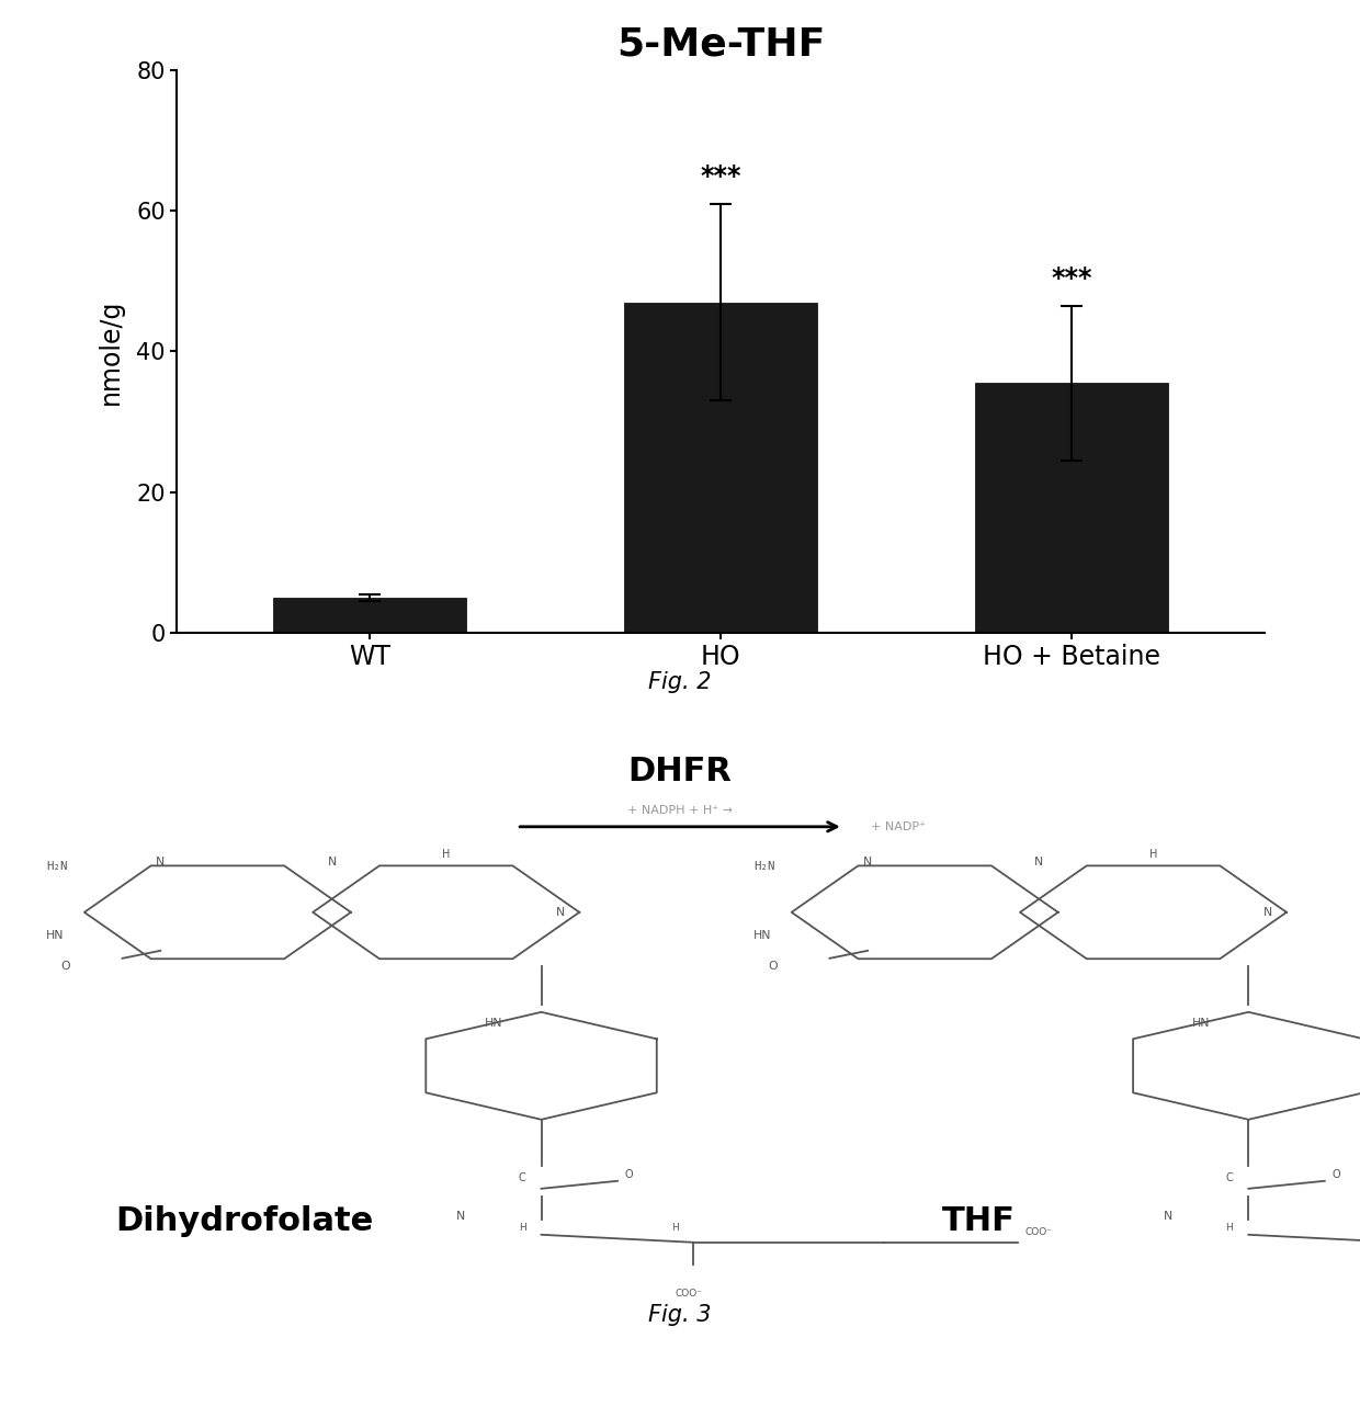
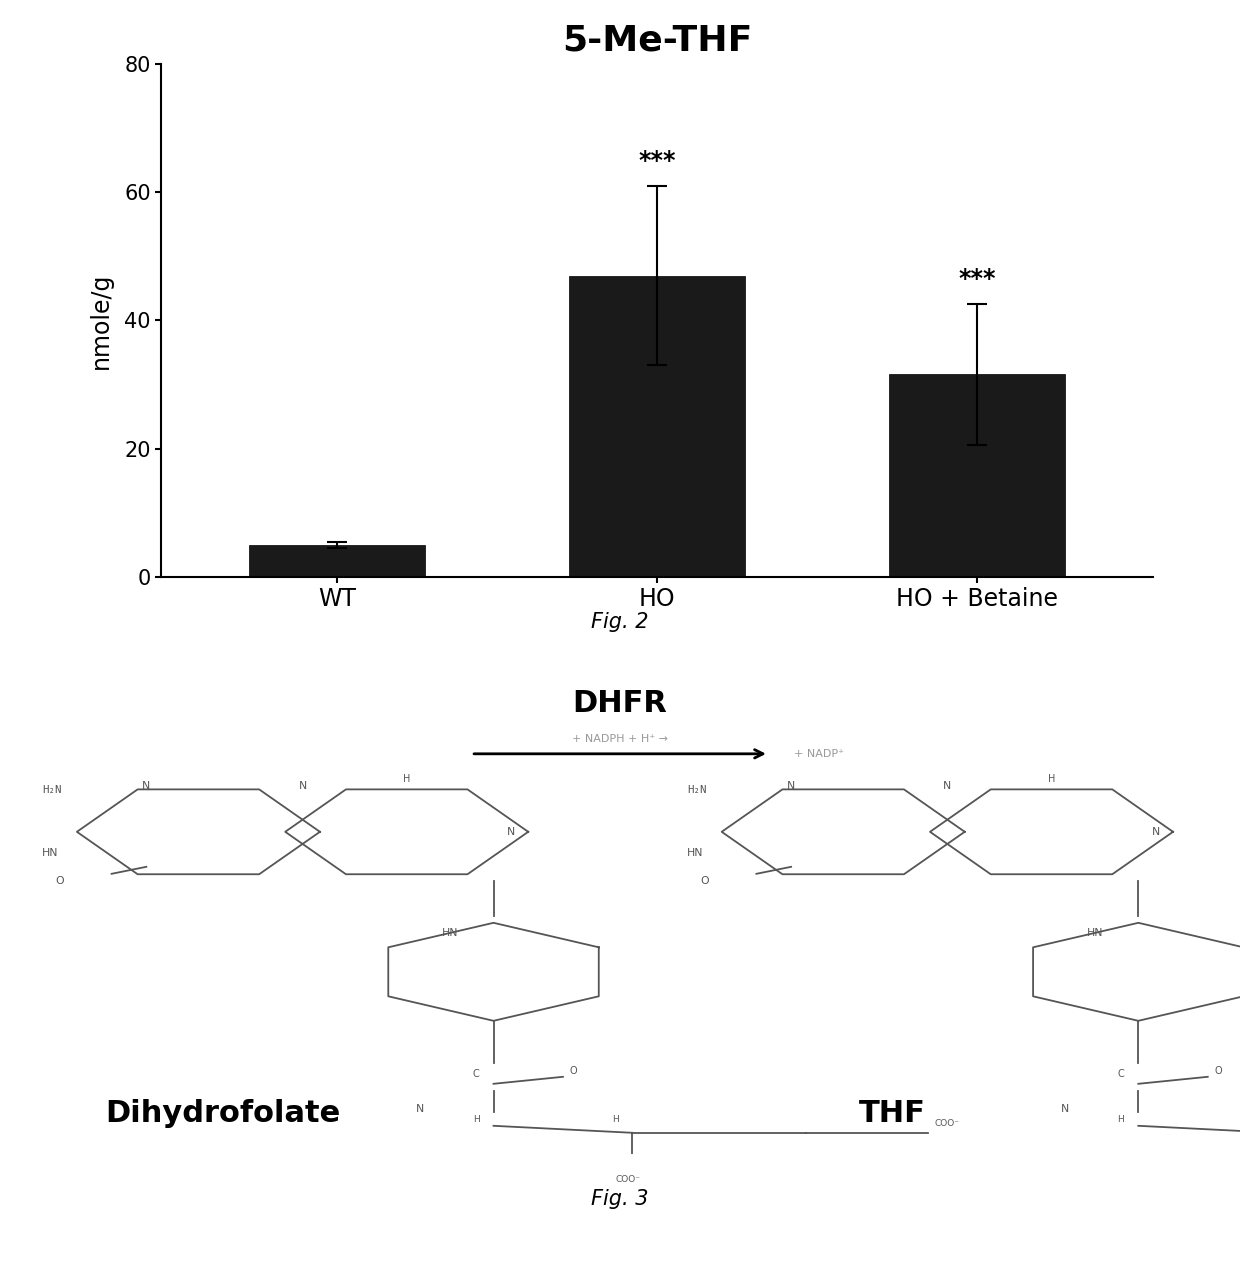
5-Me-THF/HO + Betaine: 35.5 -> 31.6
